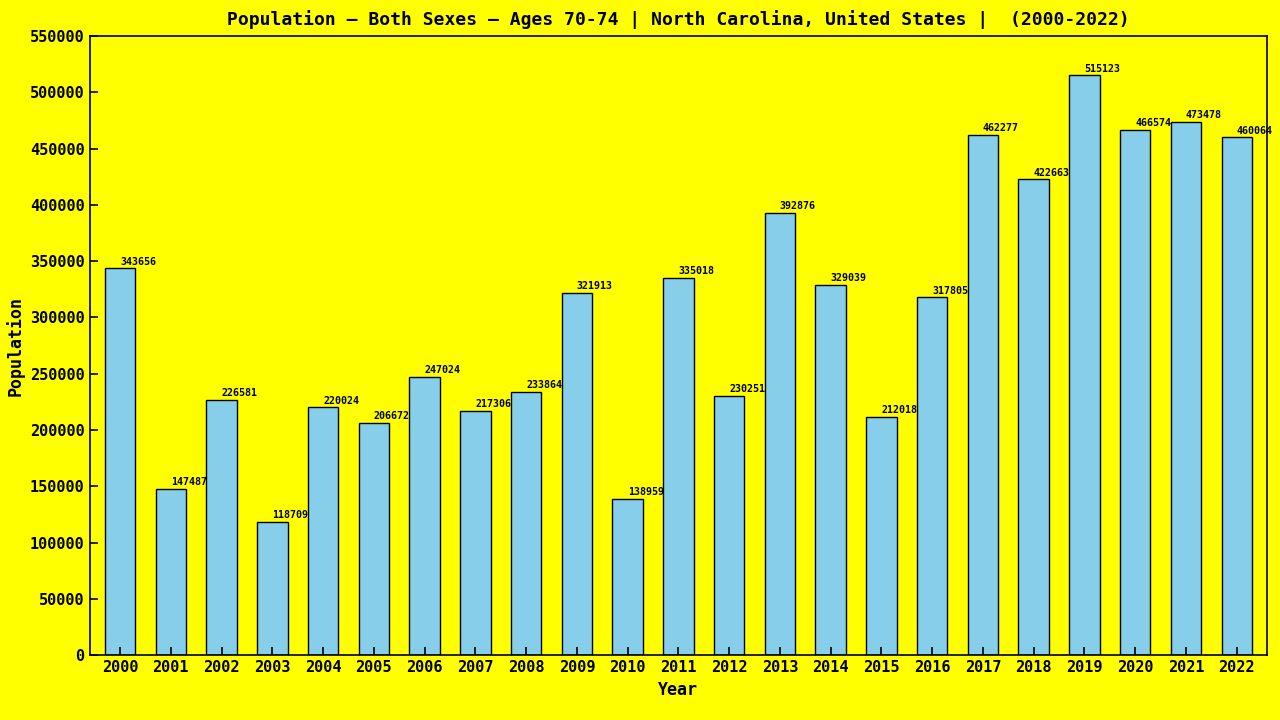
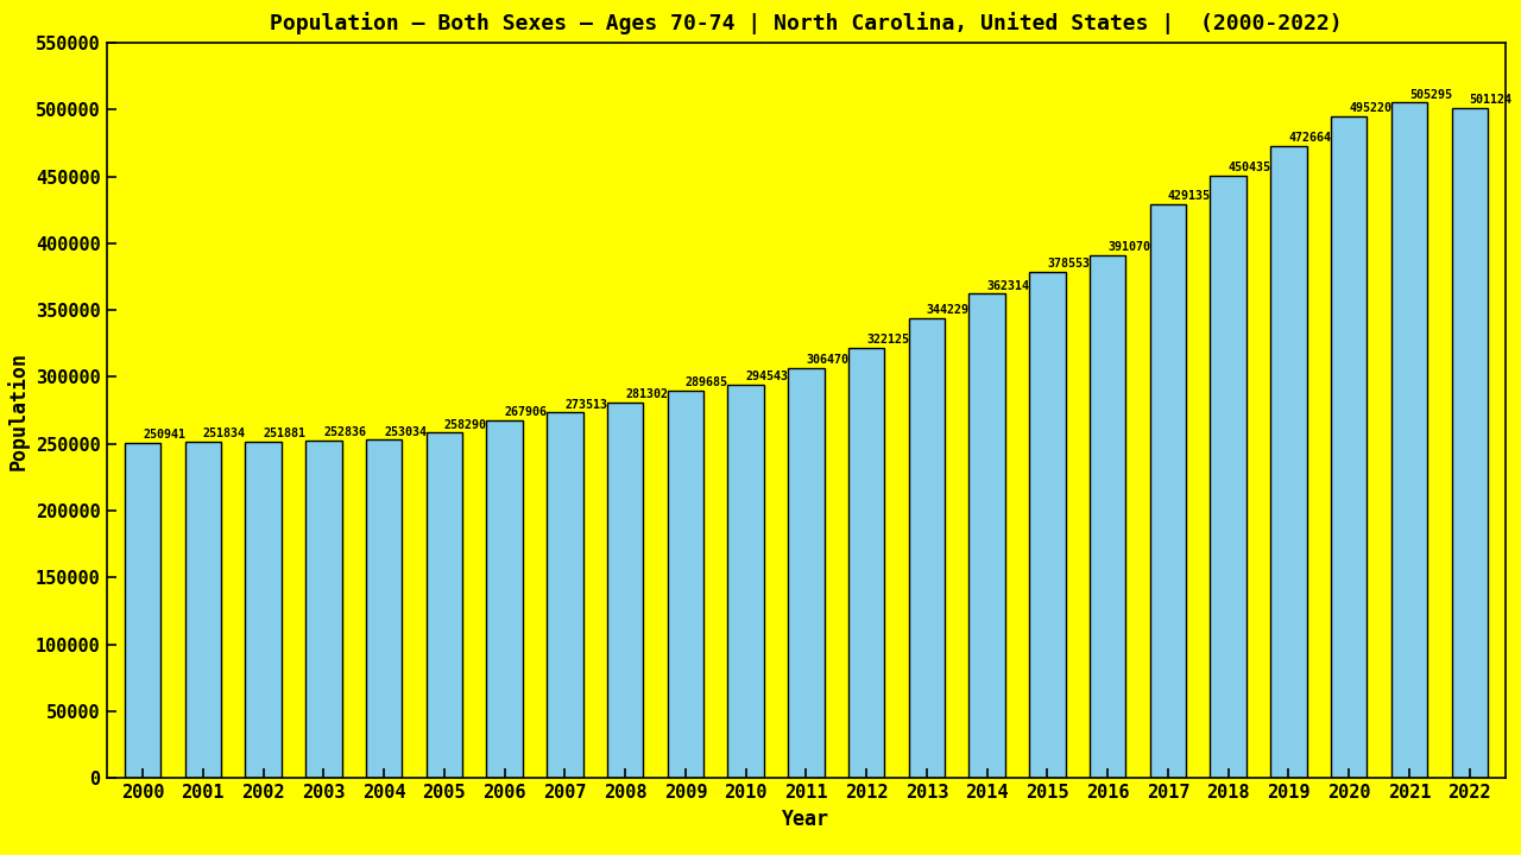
2000: 343656 -> 250941
2001: 147487 -> 251834
2002: 226581 -> 251881
2003: 118709 -> 252836
2004: 220024 -> 253034
2005: 206672 -> 258290
2006: 247024 -> 267906
2007: 217306 -> 273513
2008: 233864 -> 281302
2009: 321913 -> 289685
2010: 138959 -> 294543
2011: 335018 -> 306470
2012: 230251 -> 322125
2013: 392876 -> 344229
2014: 329039 -> 362314
2015: 212018 -> 378553
2016: 317805 -> 391070
2017: 462277 -> 429135
2018: 422663 -> 450435
2019: 515123 -> 472664
2020: 466574 -> 495220
2021: 473478 -> 505295
2022: 460064 -> 501124
